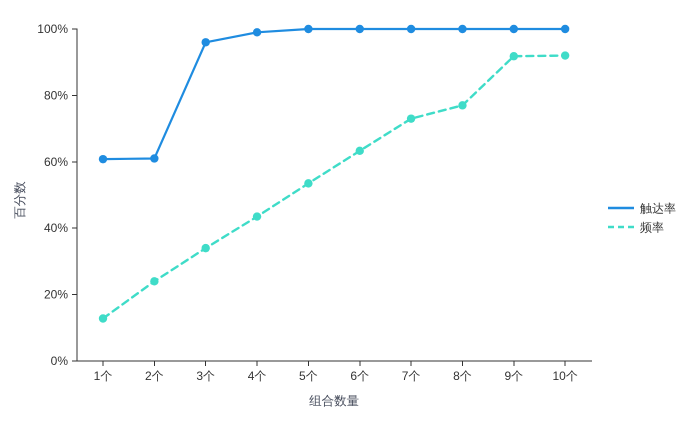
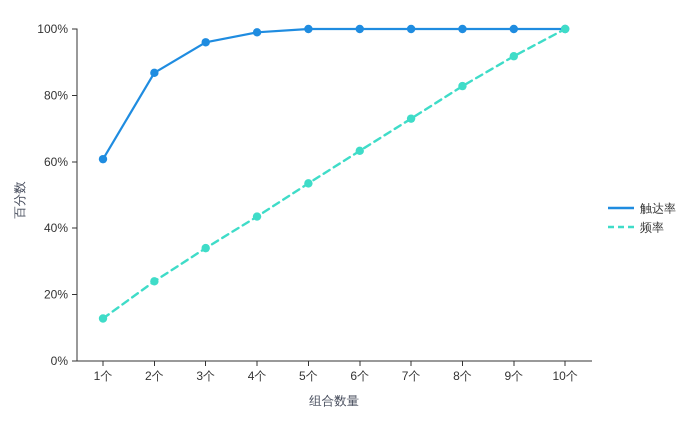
触达率/2个: 61% -> 87%
频率/8个: 77% -> 83%
频率/10个: 92% -> 100%
